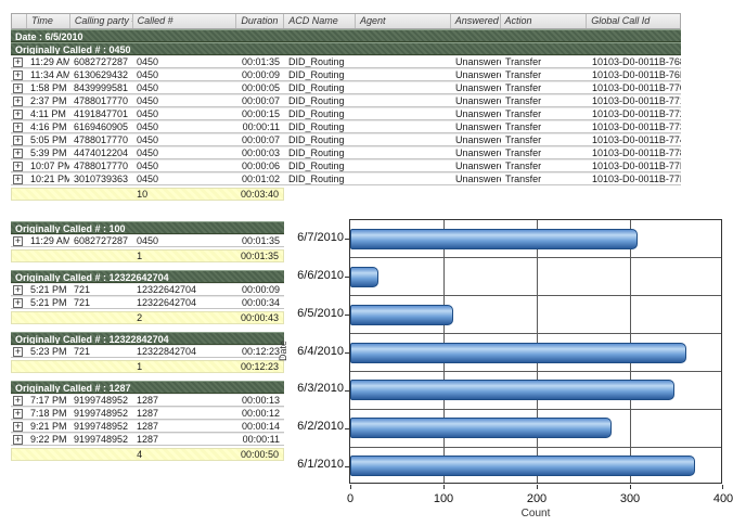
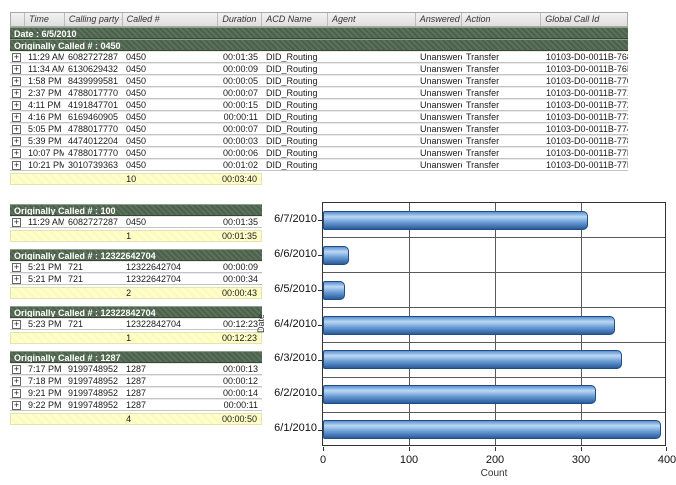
6/5/2010: 110 -> 20
6/4/2010: 360 -> 340
6/2/2010: 280 -> 320
6/1/2010: 370 -> 390
